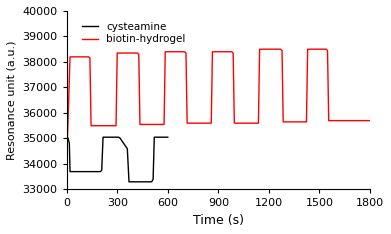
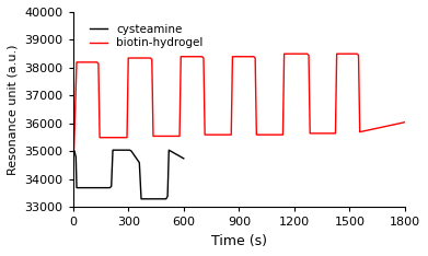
cysteamine/600: 35050 -> 34750
biotin-hydrogel/1800: 35700 -> 36050
